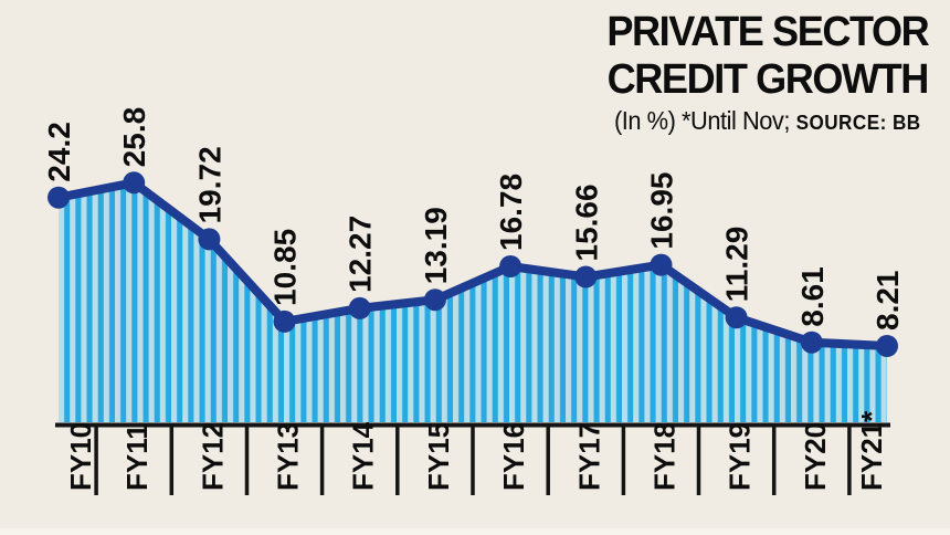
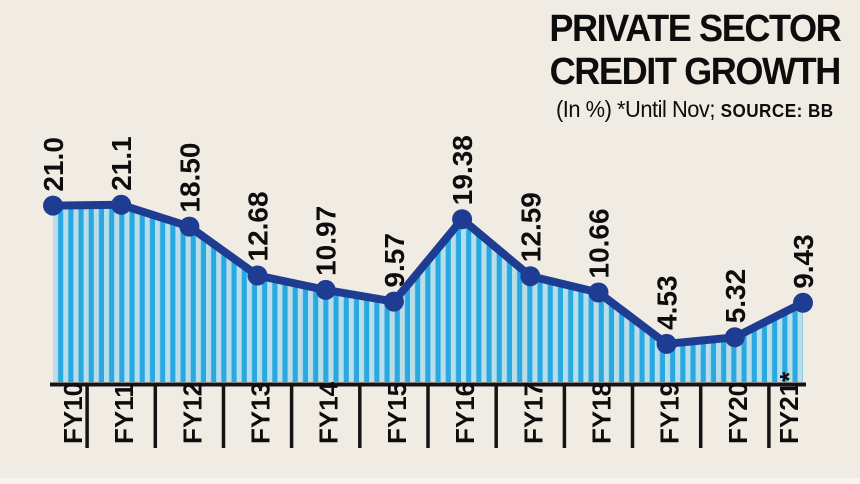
FY10: 24.2 -> 21.0
FY11: 25.8 -> 21.1
FY12: 19.72 -> 18.50
FY13: 10.85 -> 12.68
FY14: 12.27 -> 10.97
FY15: 13.19 -> 9.57
FY16: 16.78 -> 19.38
FY17: 15.66 -> 12.59
FY18: 16.95 -> 10.66
FY19: 11.29 -> 4.53
FY20: 8.61 -> 5.32
FY21*: 8.21 -> 9.43
